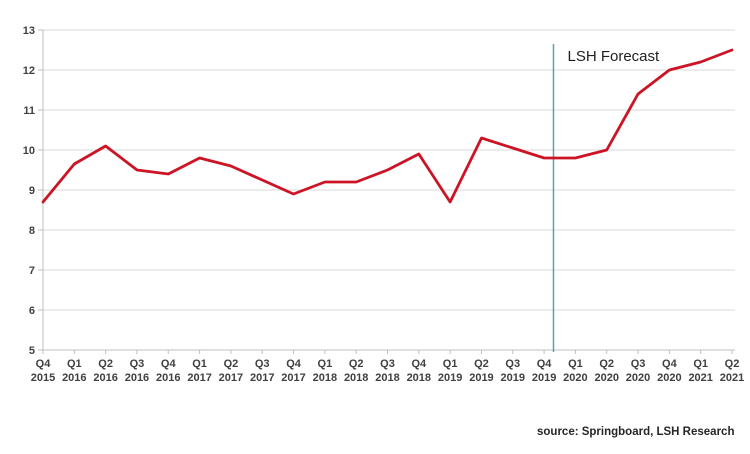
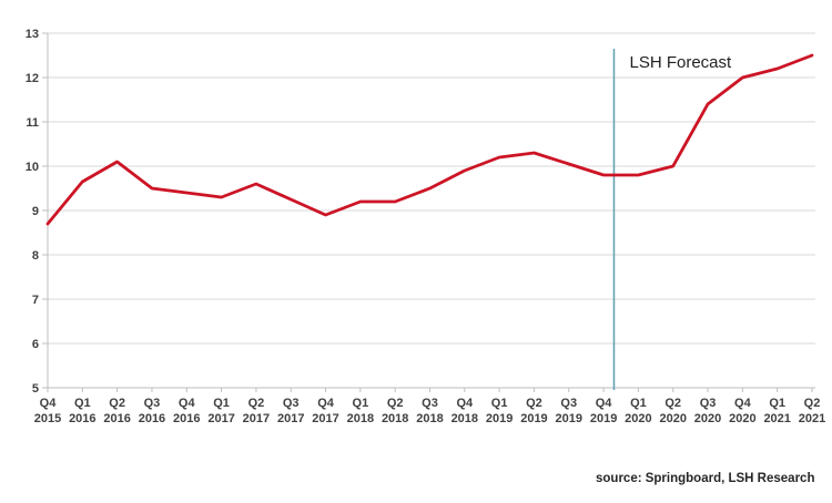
Q1 2017: 9.8 -> 9.3
Q1 2019: 8.7 -> 10.2
